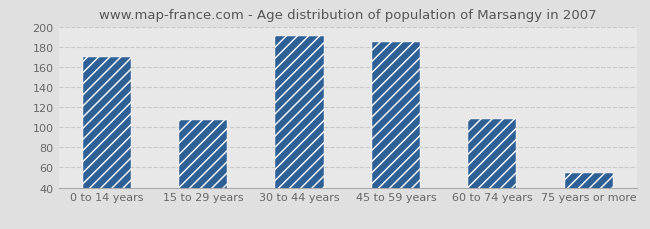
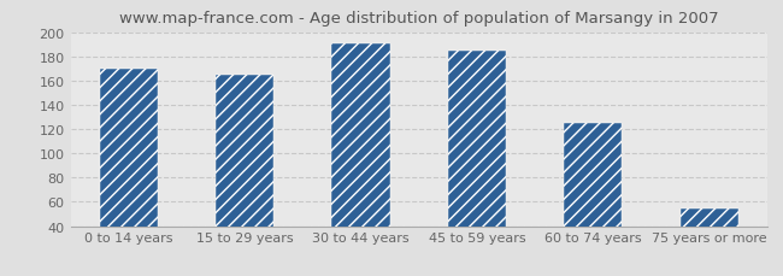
15 to 29 years: 107 -> 165
60 to 74 years: 108 -> 125
